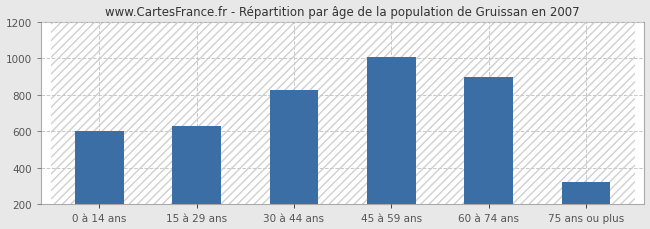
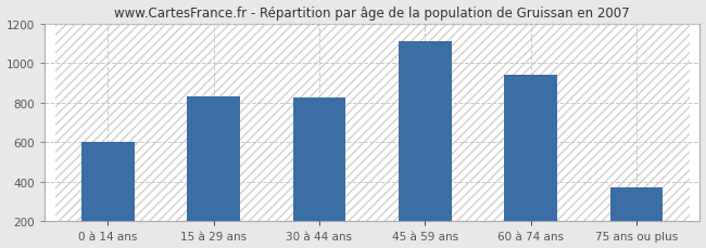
15 à 29 ans: 630 -> 830
45 à 59 ans: 1000 -> 1110
60 à 74 ans: 900 -> 940
75 ans ou plus: 320 -> 370
